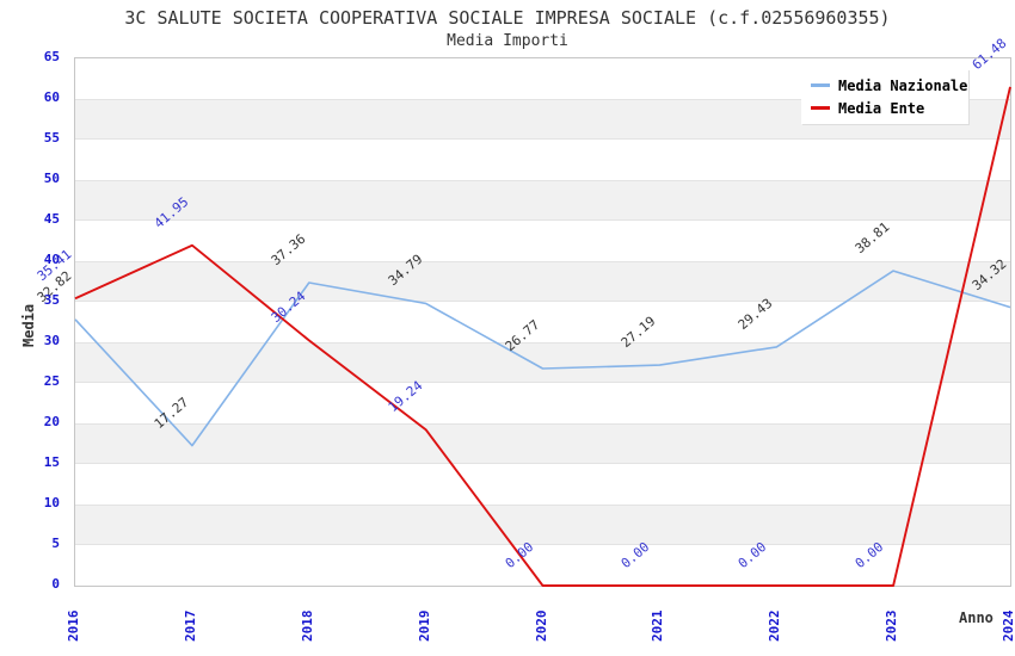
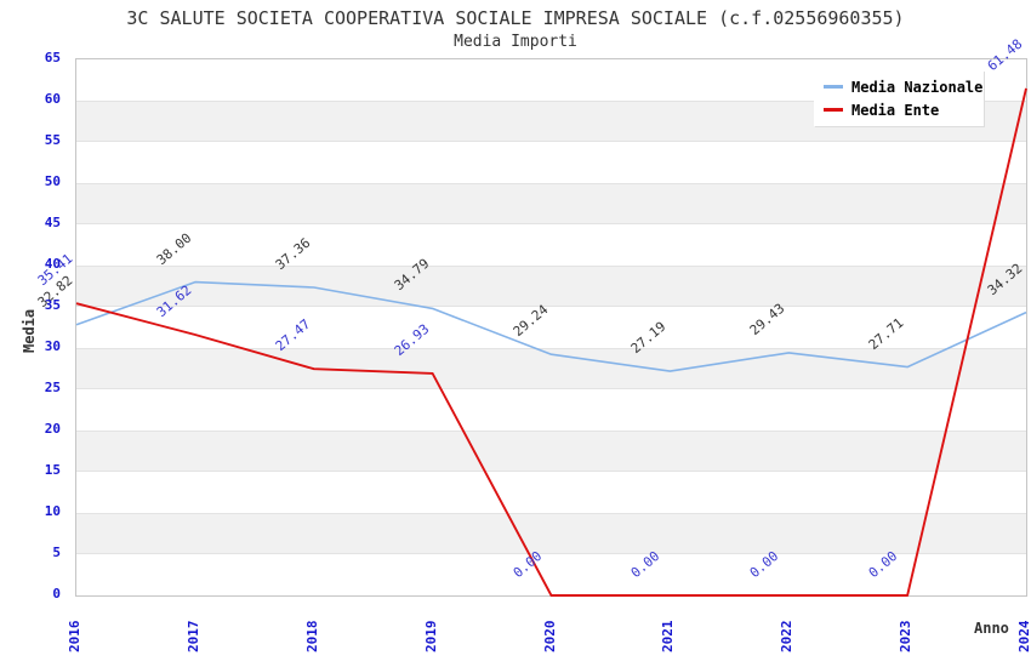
Media Nazionale/2017: 17.27 -> 38.00
Media Ente/2017: 41.95 -> 31.62
Media Ente/2018: 30.24 -> 27.47
Media Ente/2019: 19.24 -> 26.93
Media Nazionale/2020: 26.77 -> 29.24
Media Nazionale/2023: 38.81 -> 27.71
